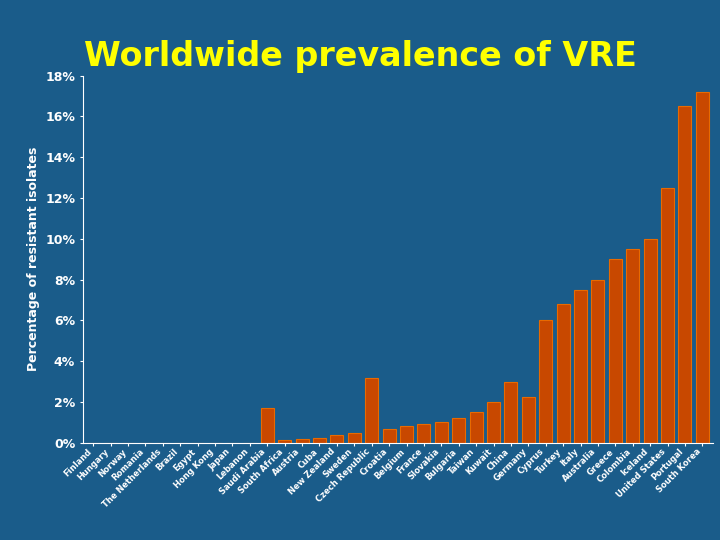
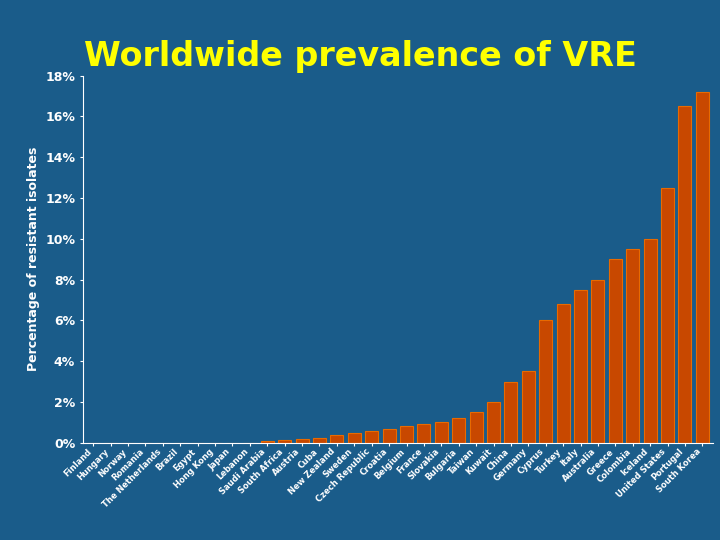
Saudi Arabia: 1.70% -> 0.10%
Czech Republic: 3.20% -> 0.60%
Germany: 2.25% -> 3.50%
